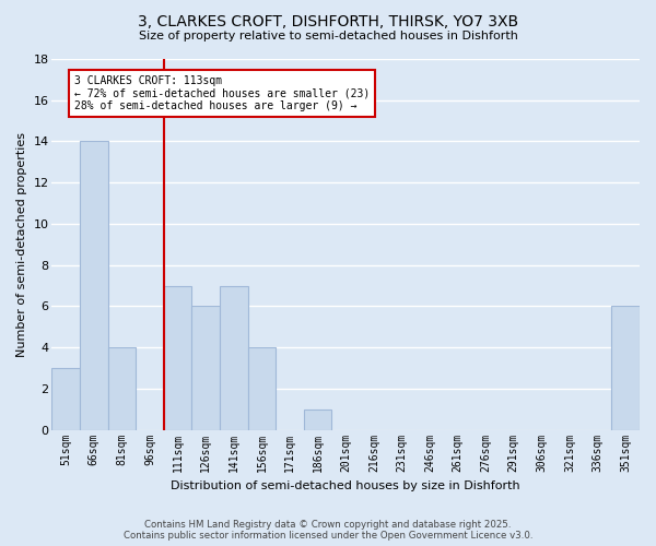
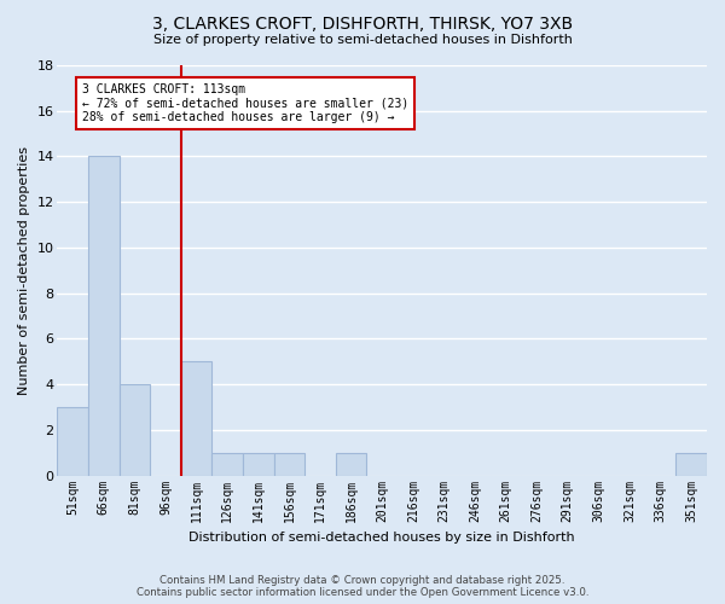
111sqm: 7 -> 5
126sqm: 6 -> 1
141sqm: 7 -> 1
156sqm: 4 -> 1
351sqm: 6 -> 1
